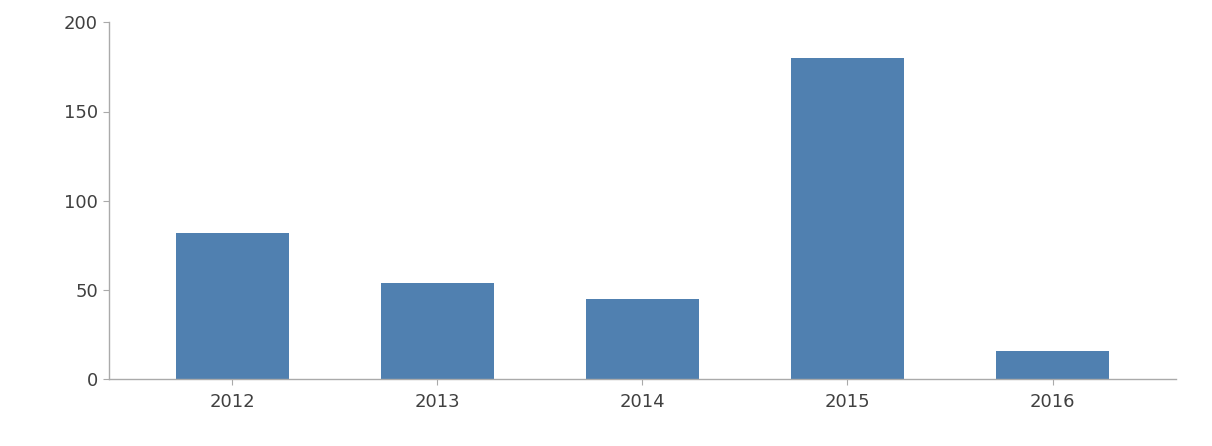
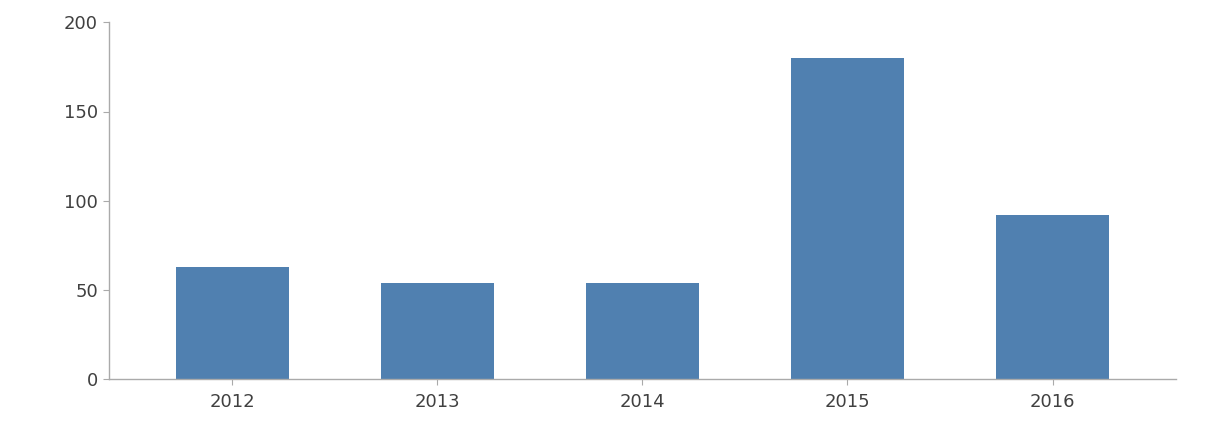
2012: 82 -> 63
2014: 45 -> 54
2016: 16 -> 92
